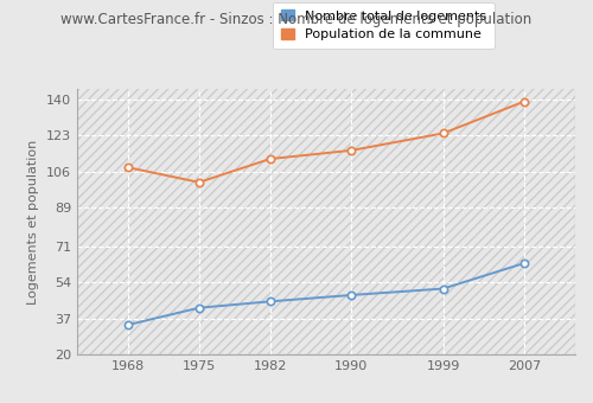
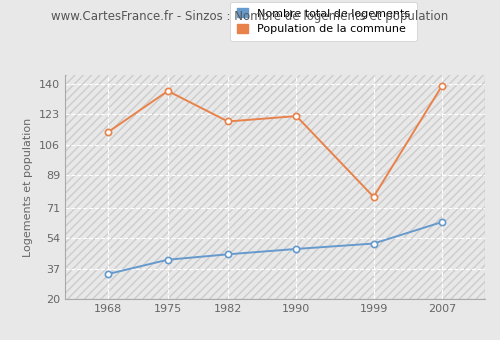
Population de la commune/1968: 108 -> 113
Population de la commune/1975: 101 -> 136
Population de la commune/1982: 112 -> 119
Population de la commune/1990: 116 -> 122
Population de la commune/1999: 124 -> 77
